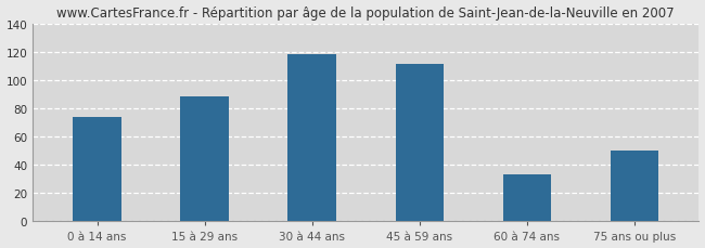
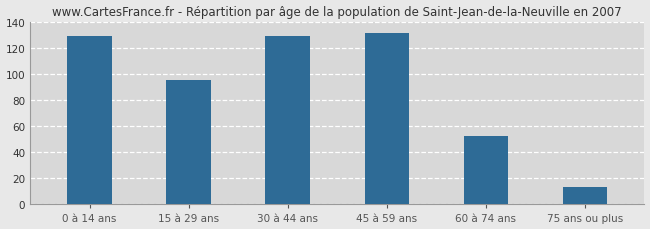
0 à 14 ans: 74 -> 129
15 à 29 ans: 88 -> 95
30 à 44 ans: 118 -> 129
45 à 59 ans: 111 -> 131
60 à 74 ans: 33 -> 52
75 ans ou plus: 50 -> 13
